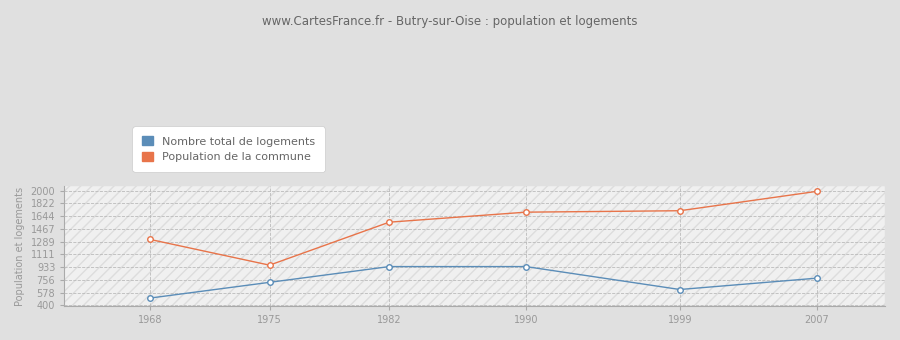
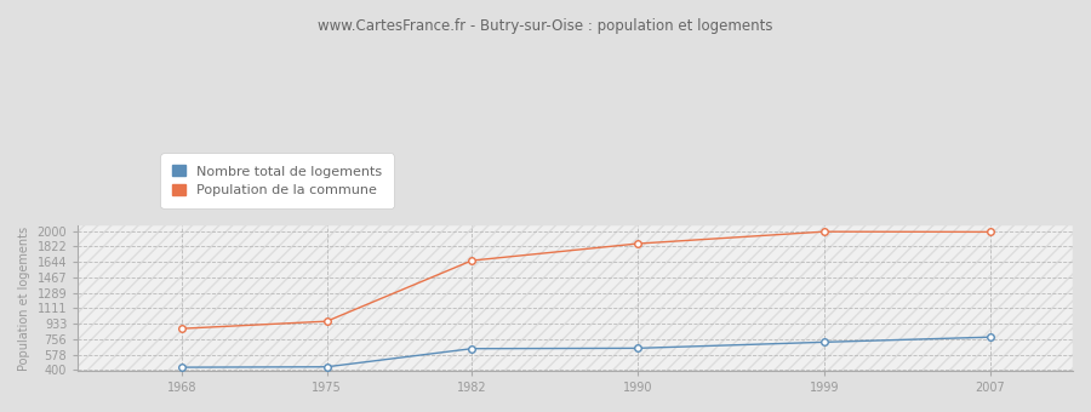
Nombre total de logements/1968: 500 -> 430
Population de la commune/1968: 1320 -> 880
Nombre total de logements/1975: 720 -> 440
Nombre total de logements/1982: 940 -> 640
Population de la commune/1982: 1560 -> 1660
Nombre total de logements/1990: 940 -> 650
Population de la commune/1990: 1700 -> 1860
Nombre total de logements/1999: 620 -> 720
Population de la commune/1999: 1720 -> 1990
